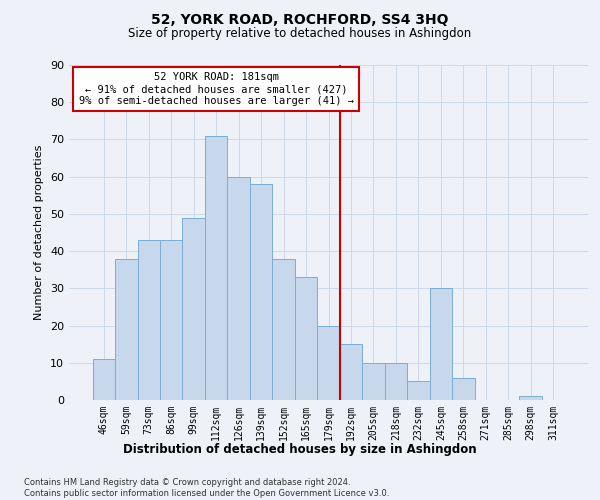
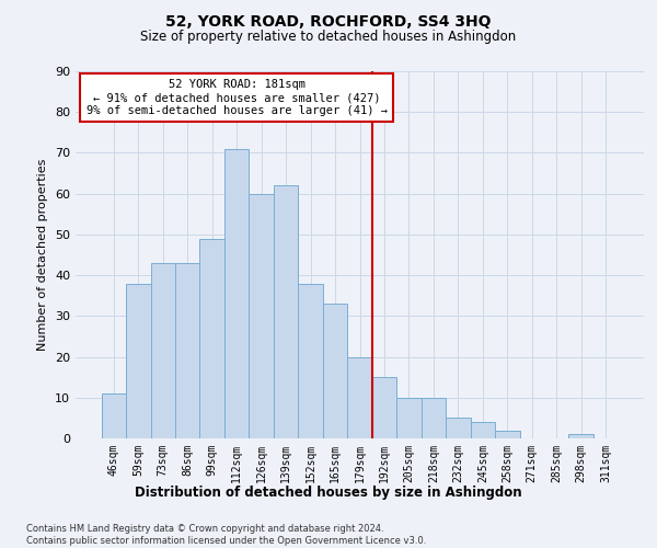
139sqm: 58 -> 62
245sqm: 30 -> 4
258sqm: 6 -> 2
